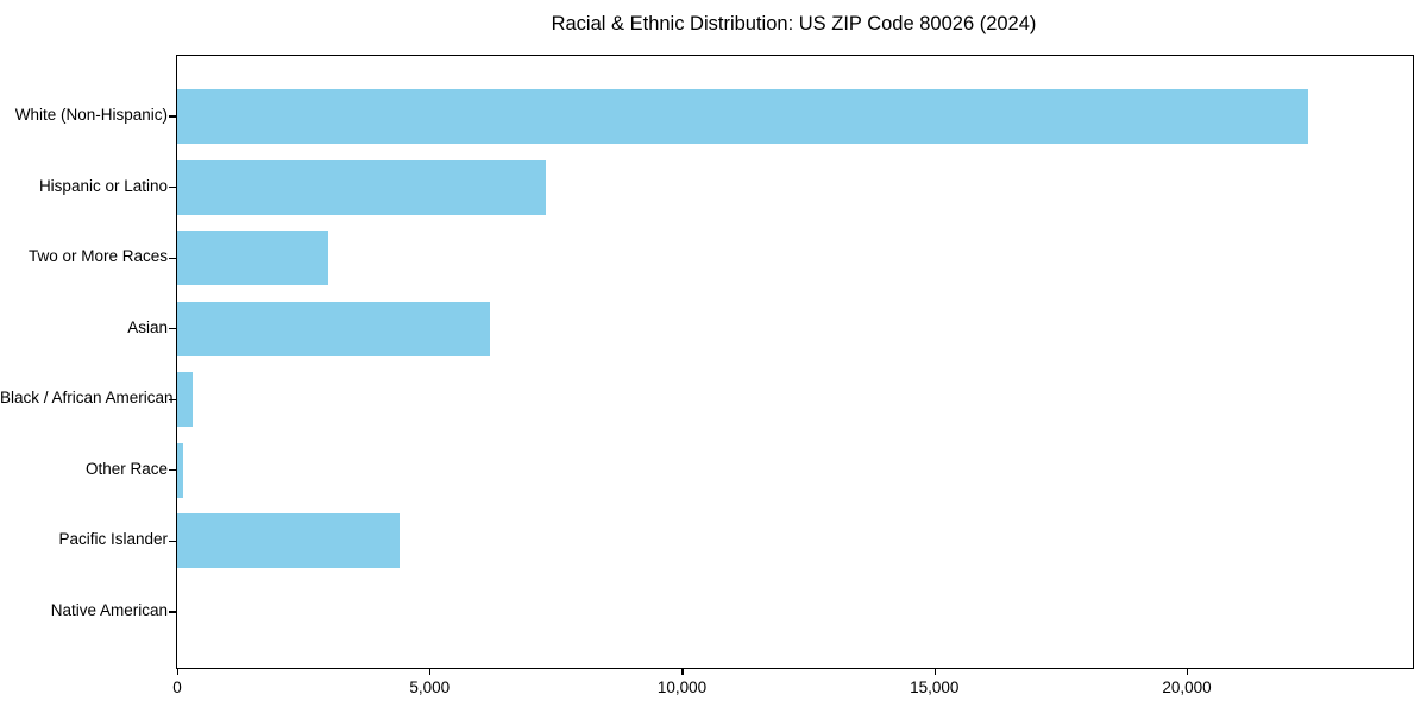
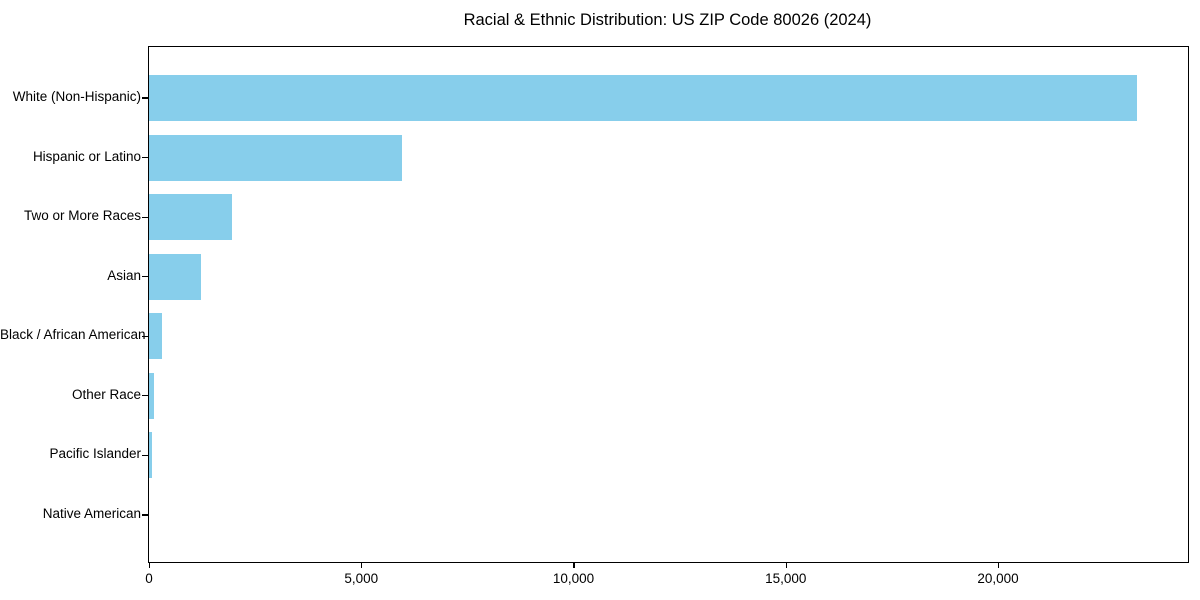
White (Non-Hispanic): 22400 -> 23300
Hispanic or Latino: 7300 -> 6000
Two or More Races: 3000 -> 2000
Asian: 6200 -> 1200
Pacific Islander: 4400 -> 100
